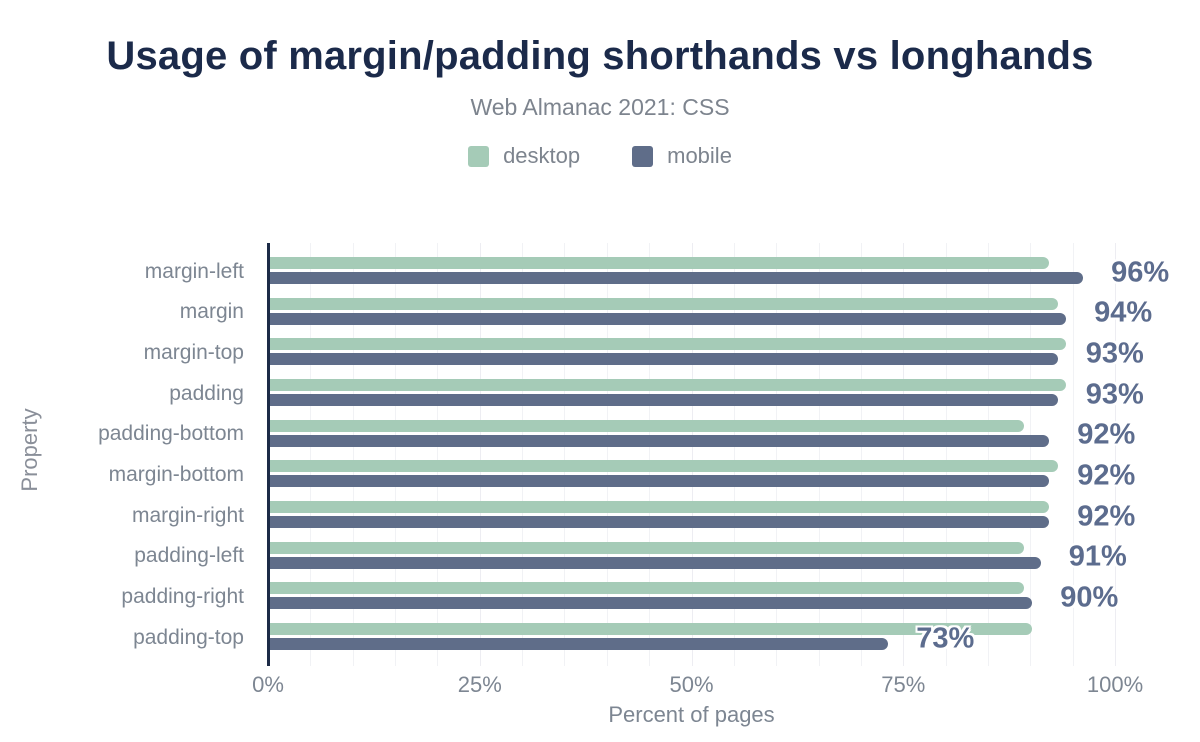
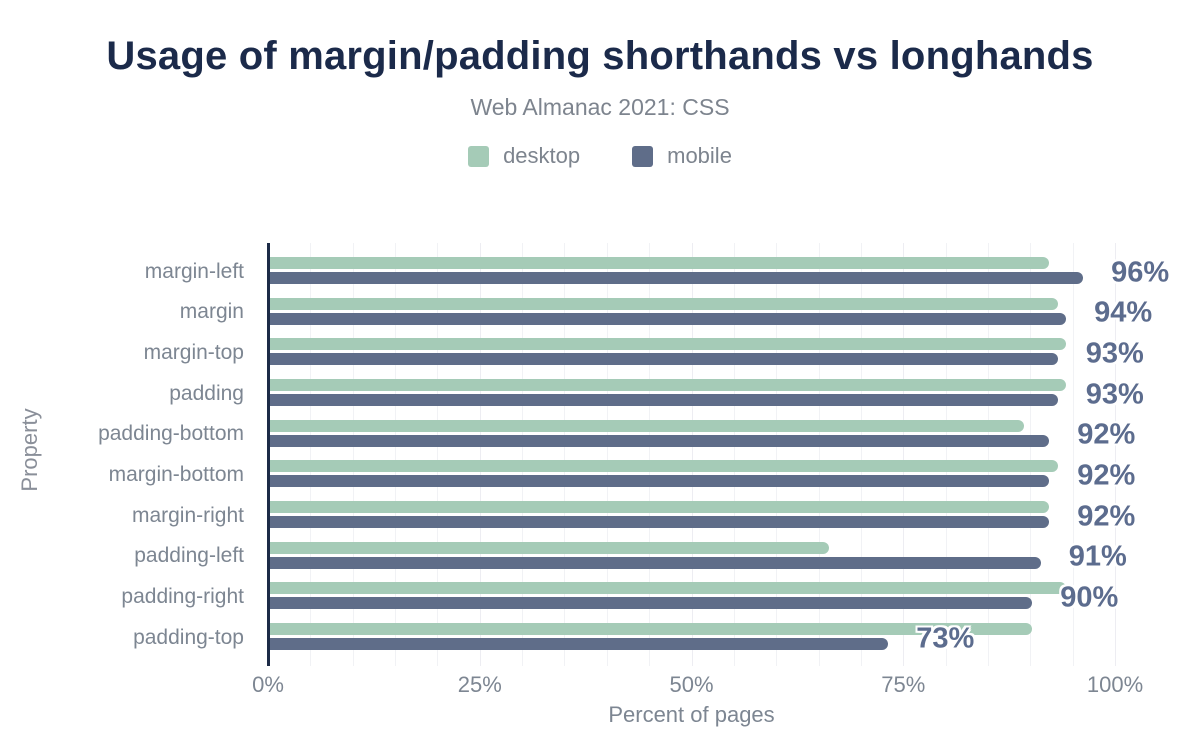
desktop/padding-left: 89% -> 66%
desktop/padding-right: 89% -> 94%
